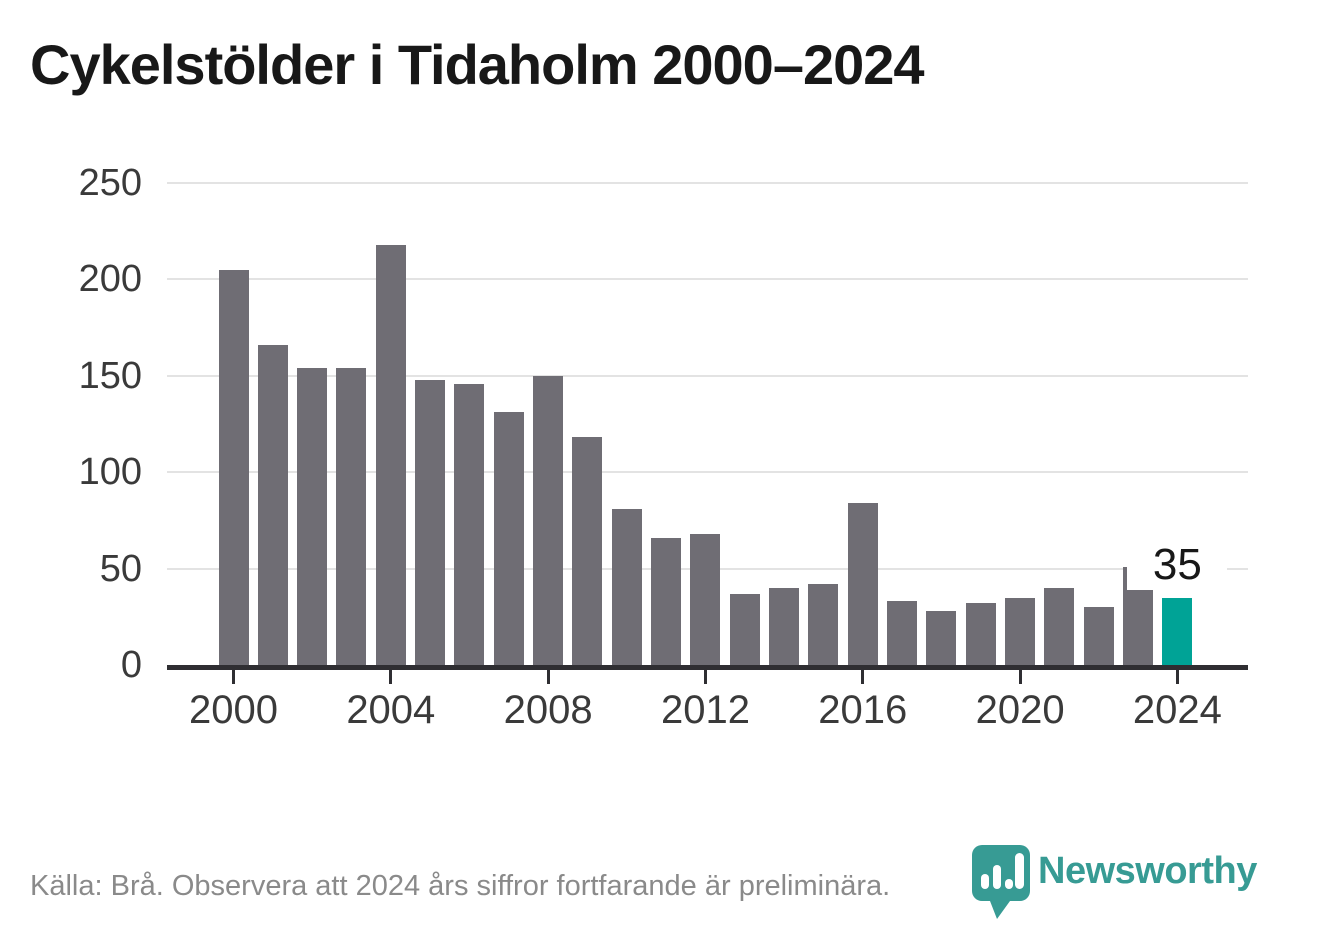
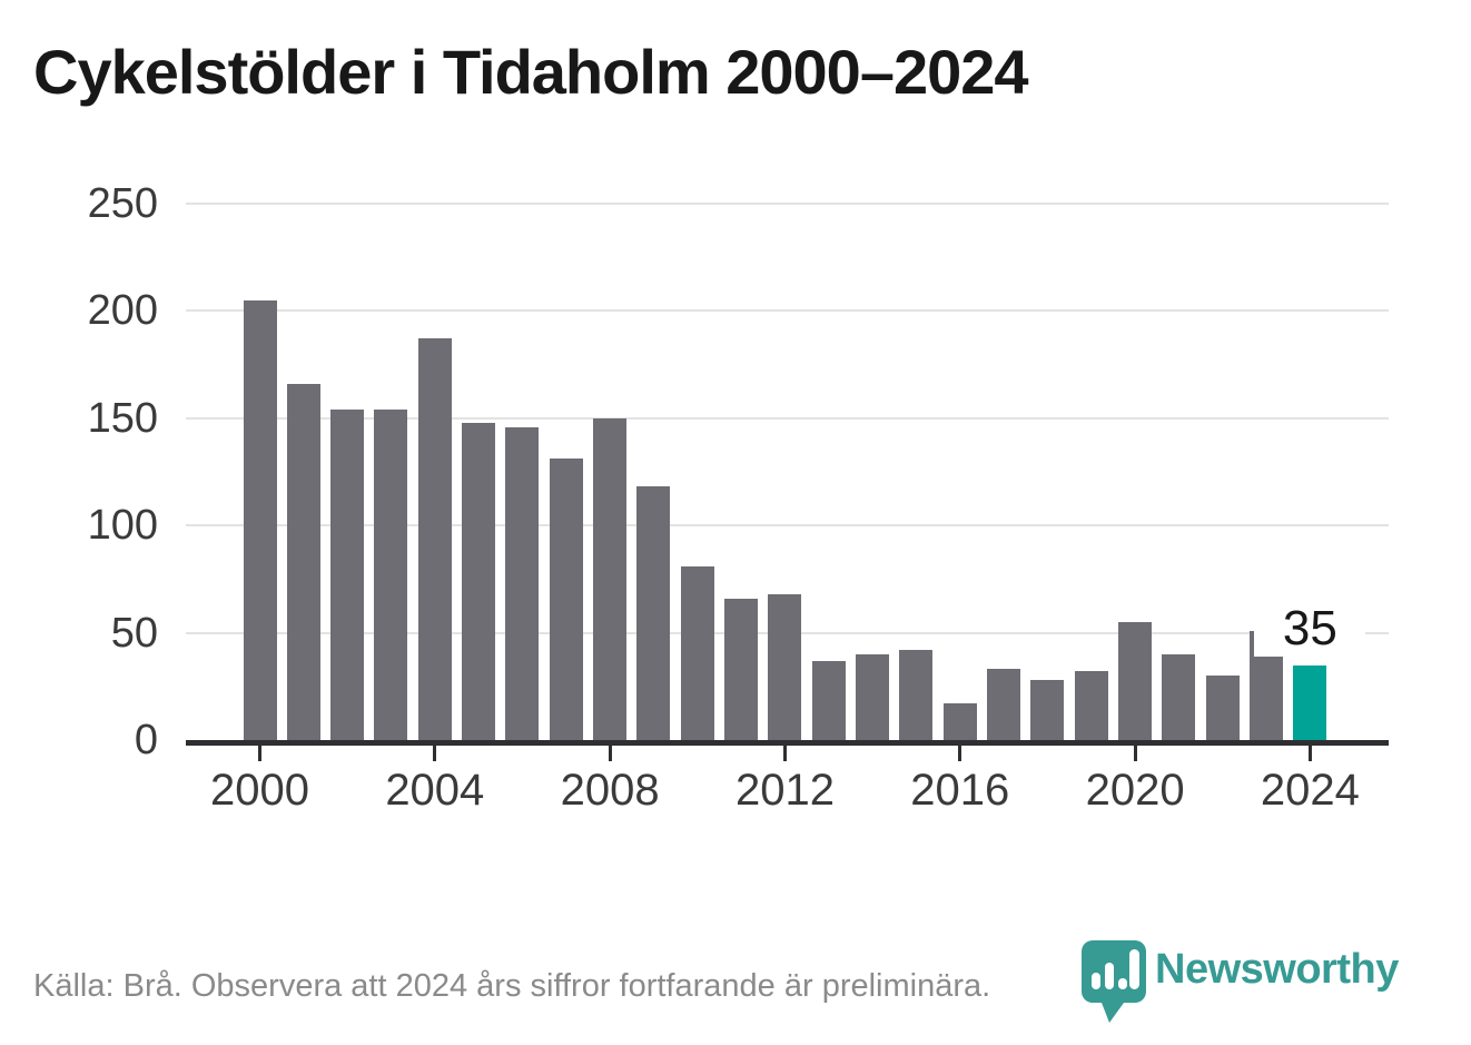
2004: 218 -> 187
2016: 84 -> 17
2020: 35 -> 55
